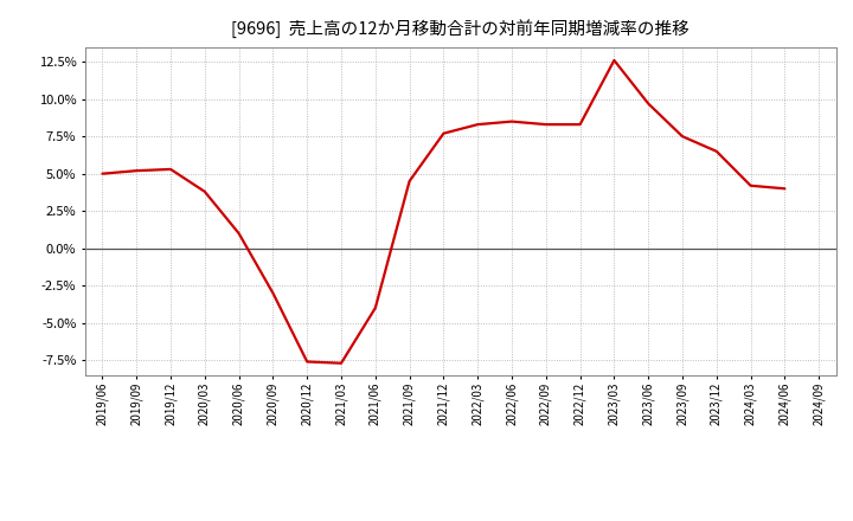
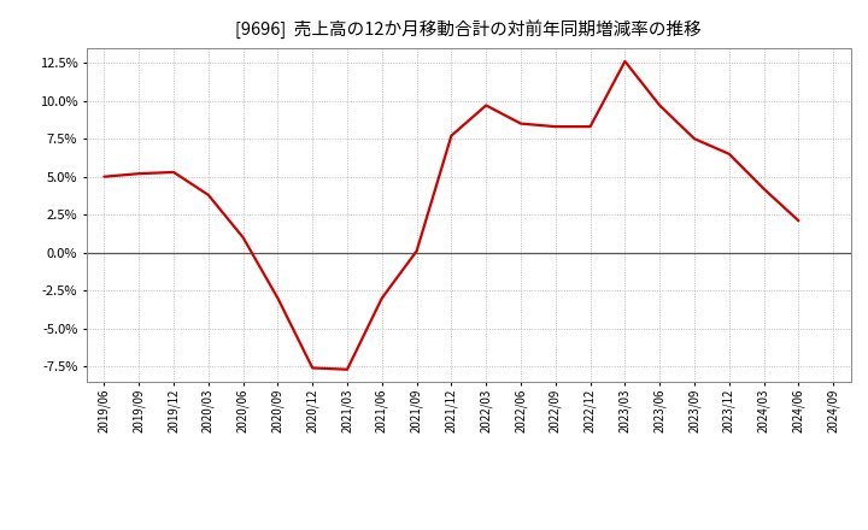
2021/06: -4.0% -> -3.0%
2021/09: 4.5% -> 0.1%
2022/03: 8.3% -> 9.7%
2024/06: 4.0% -> 2.1%
